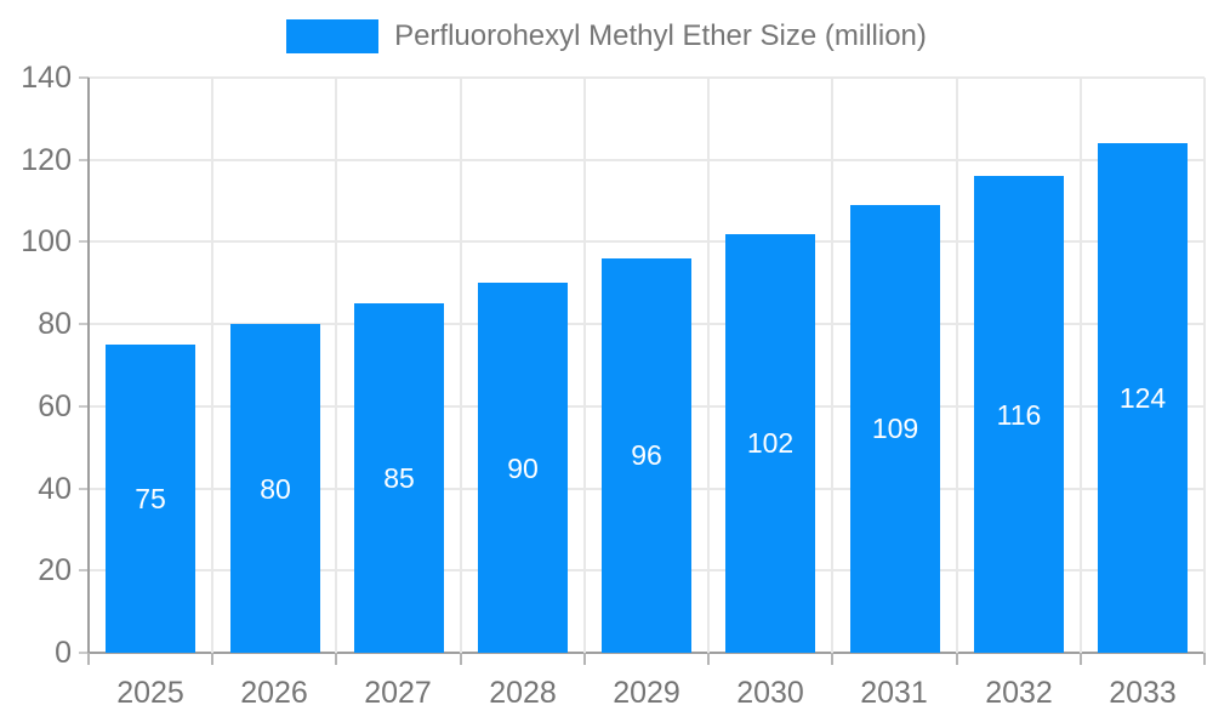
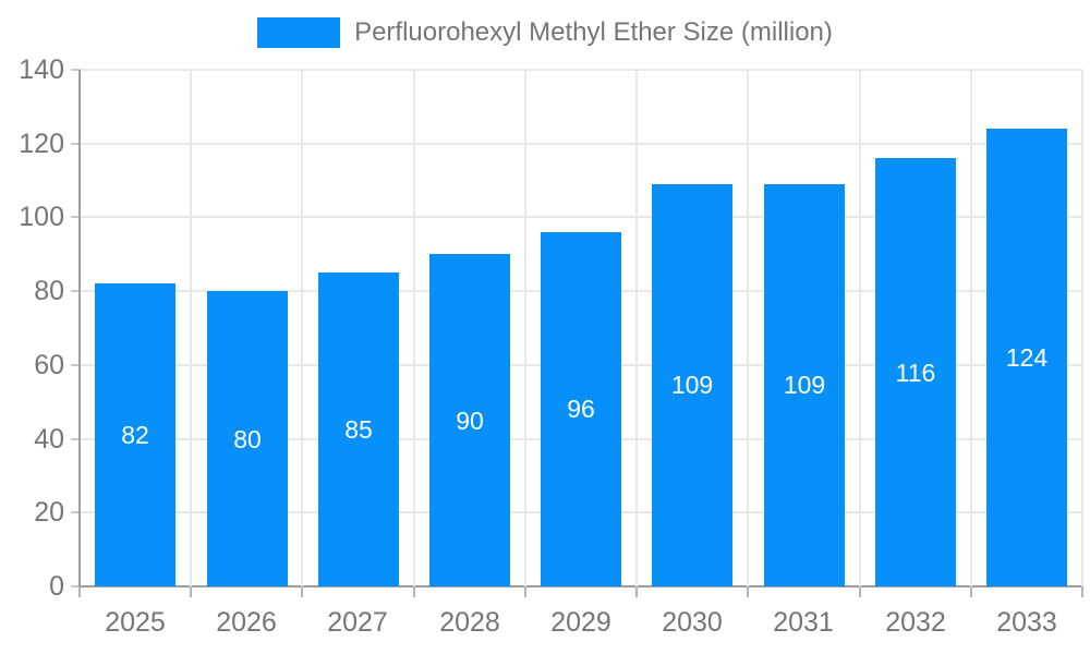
2025: 75 -> 82
2030: 102 -> 109
